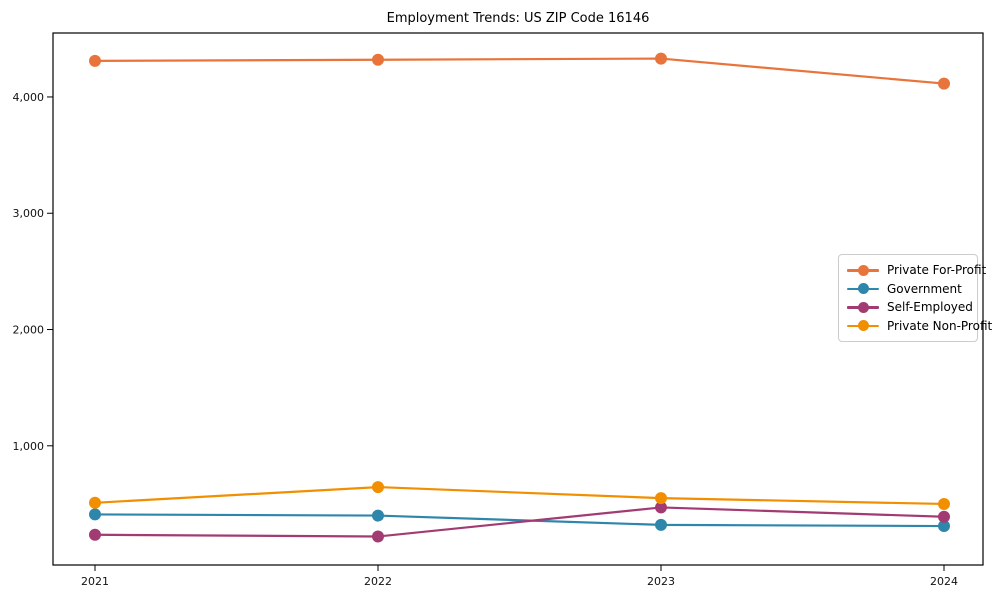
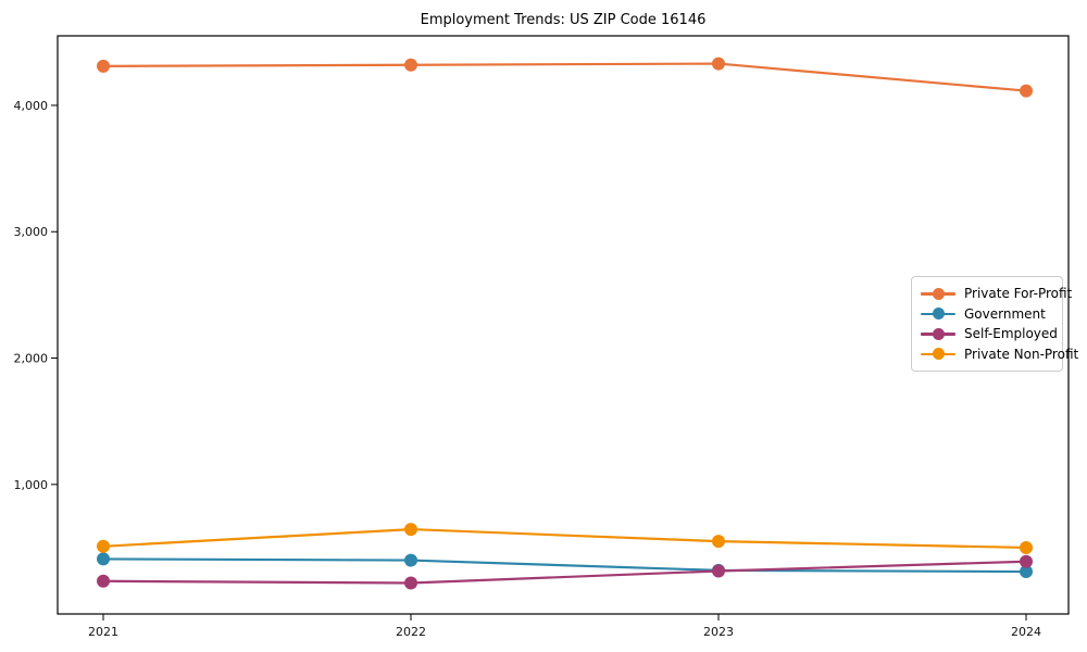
Self-Employed/2023: 470 -> 320
